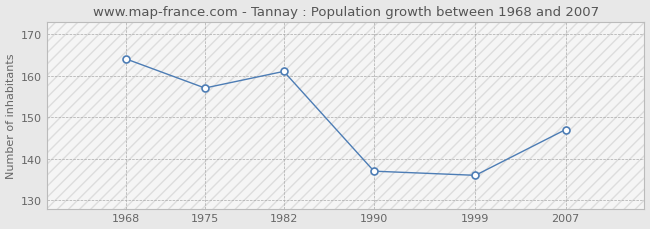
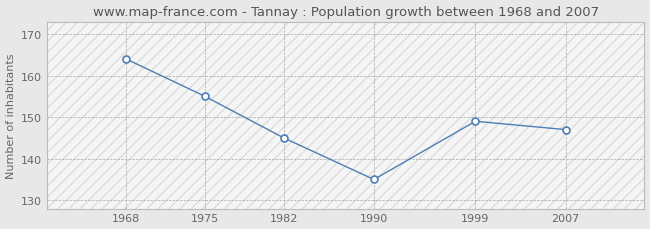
1975: 157 -> 155
1982: 161 -> 145
1990: 137 -> 135
1999: 136 -> 149
